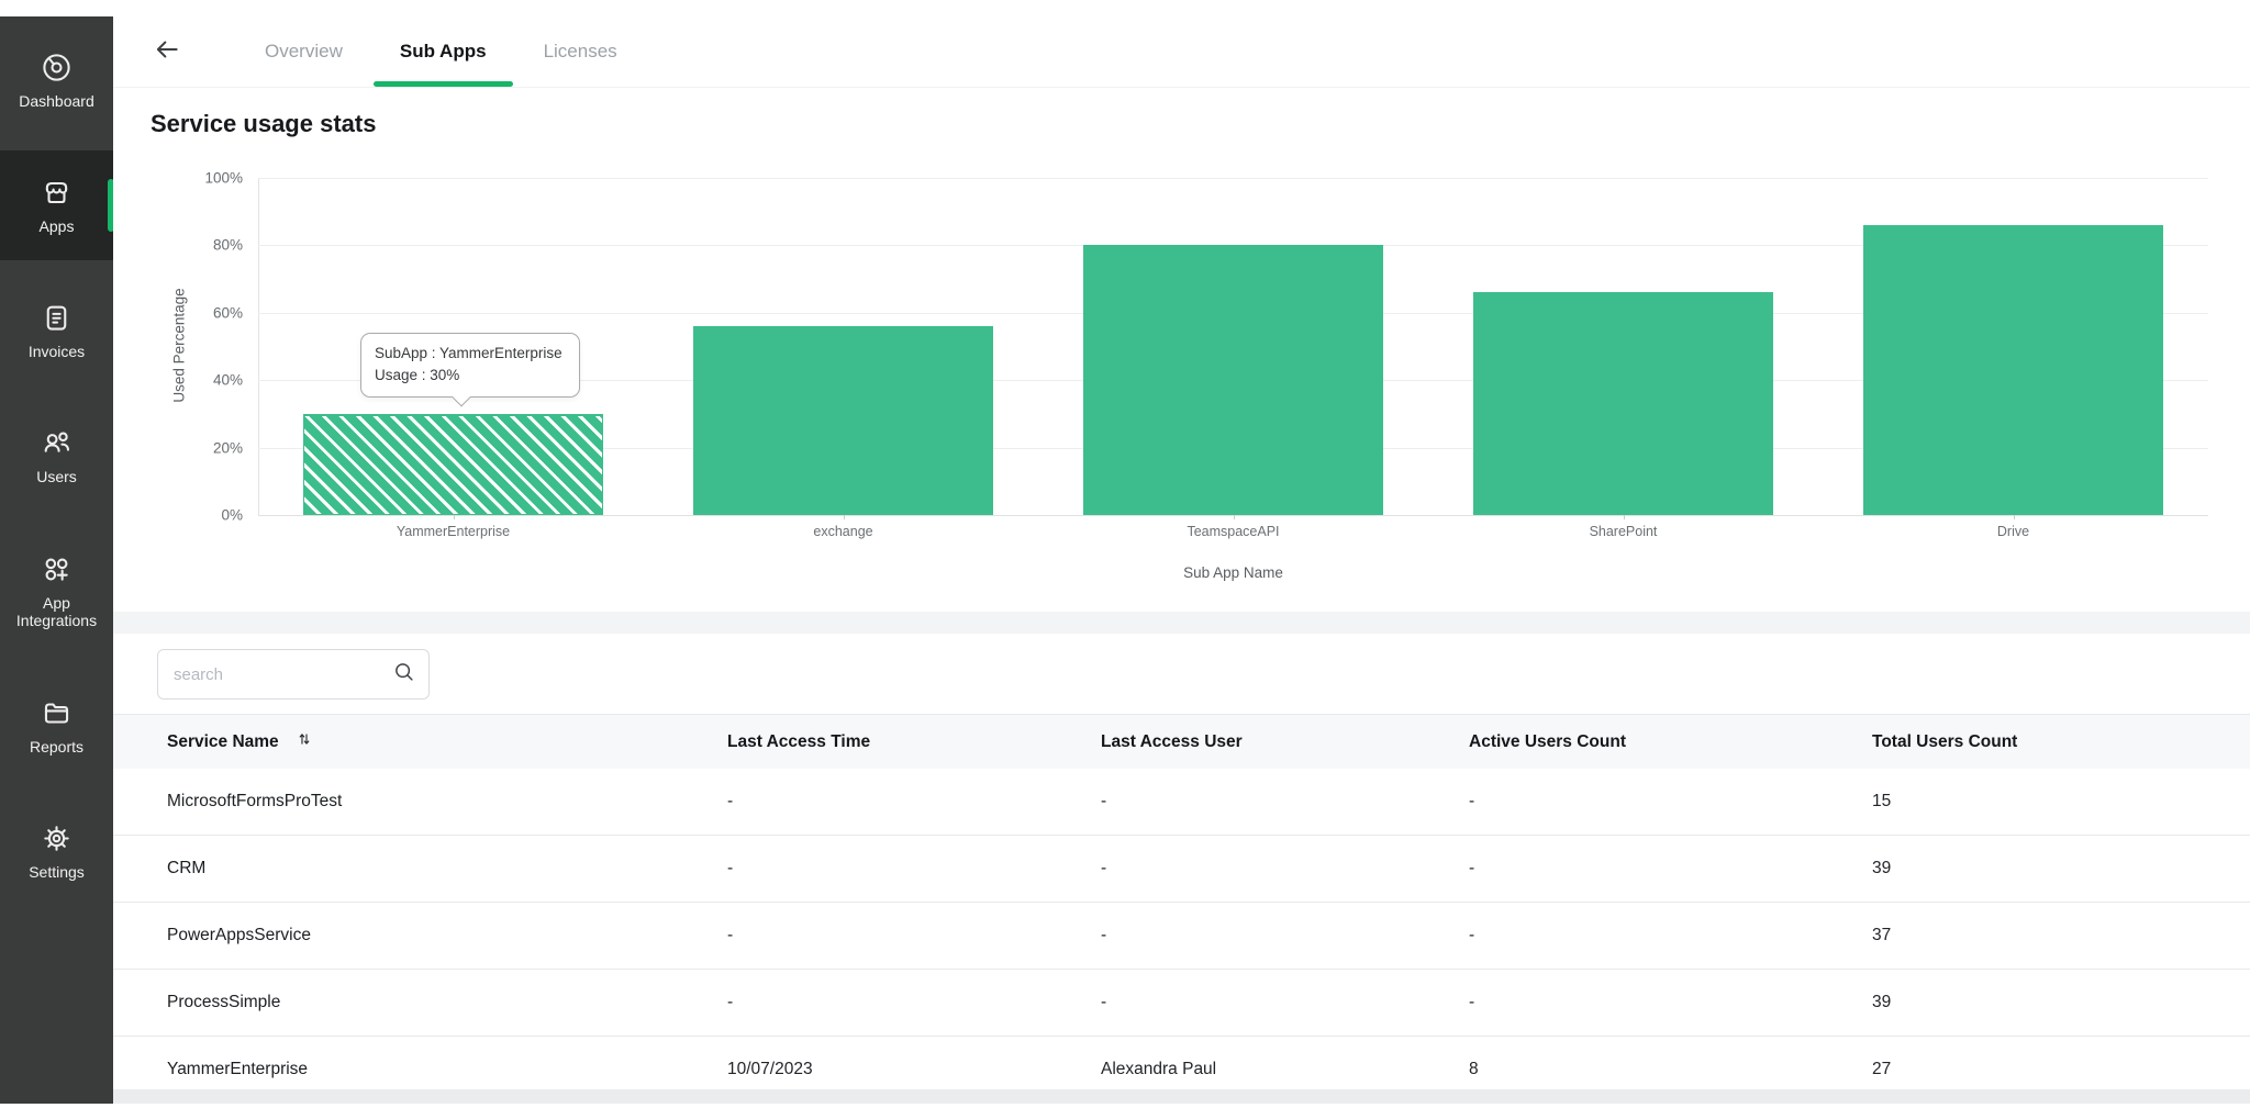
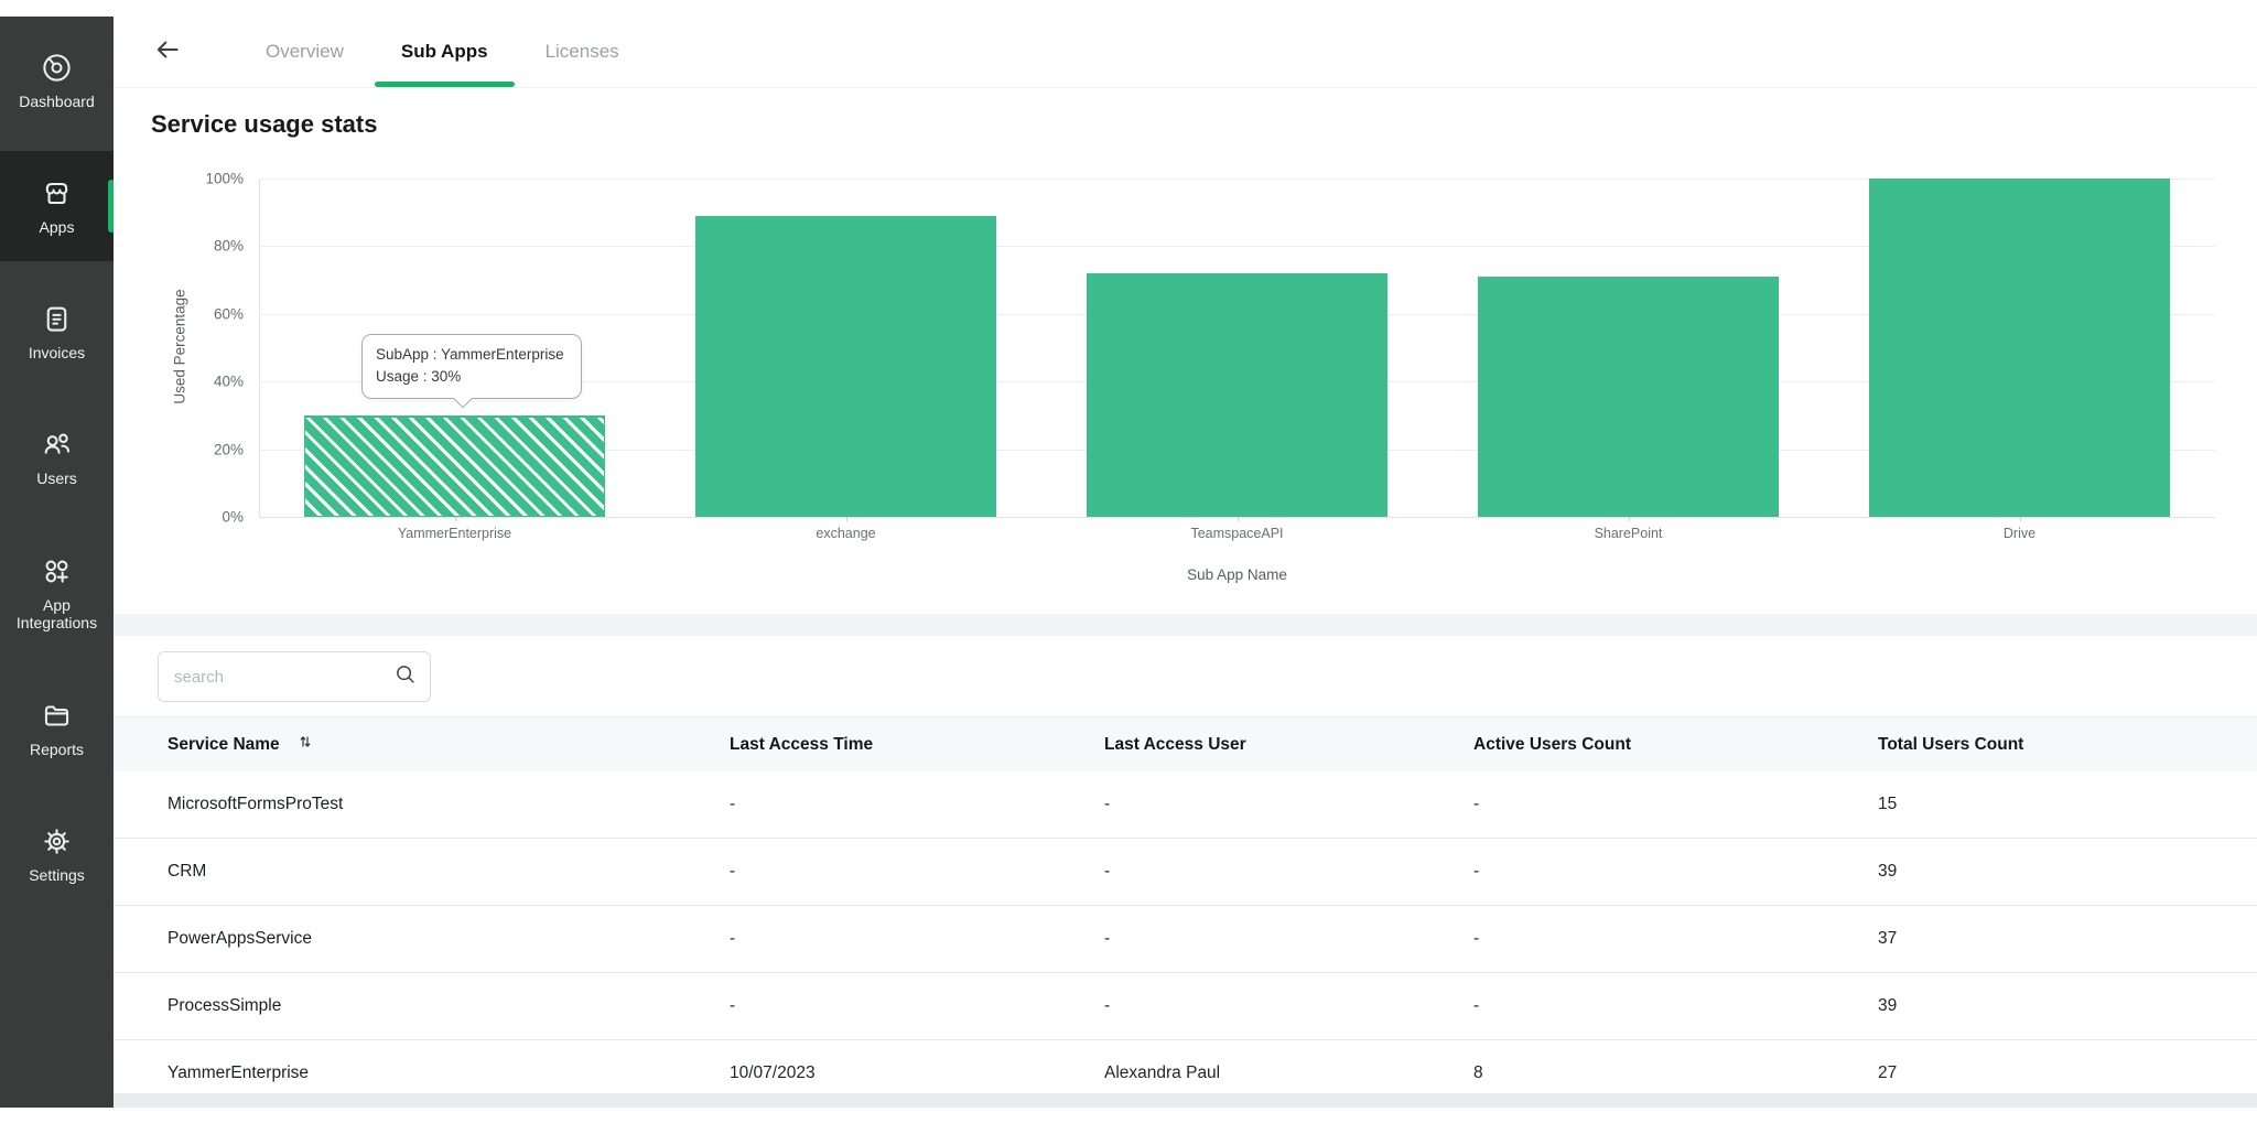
exchange: 56% -> 89%
TeamspaceAPI: 80% -> 72%
SharePoint: 66% -> 71%
Drive: 86% -> 100%
